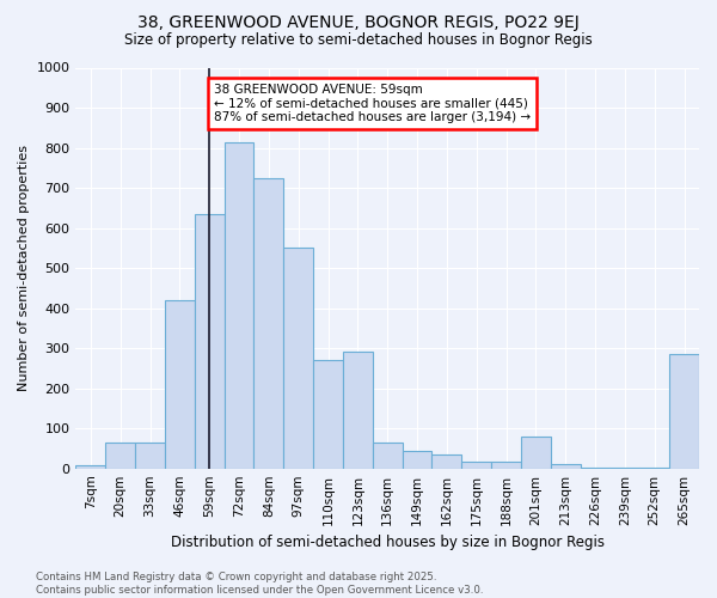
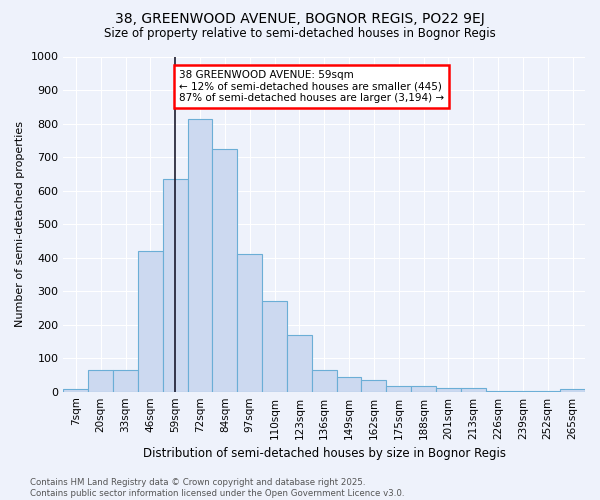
97sqm: 550 -> 410
123sqm: 290 -> 170
201sqm: 80 -> 10
265sqm: 285 -> 8
